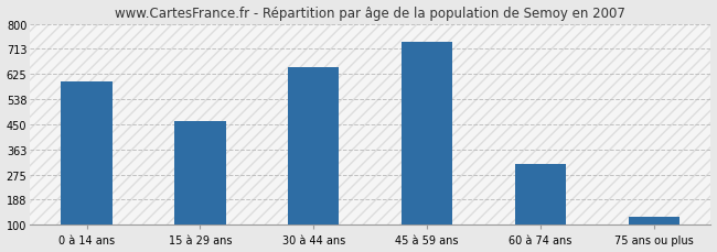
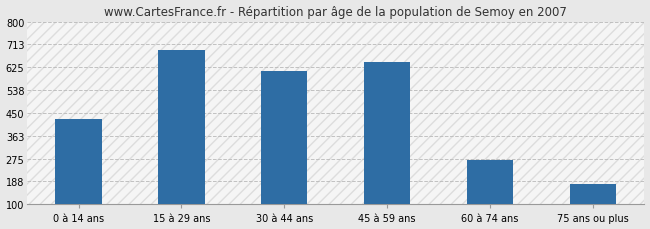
0 à 14 ans: 600 -> 425
15 à 29 ans: 463 -> 690
30 à 44 ans: 648 -> 610
45 à 59 ans: 738 -> 645
60 à 74 ans: 313 -> 270
75 ans ou plus: 128 -> 180
